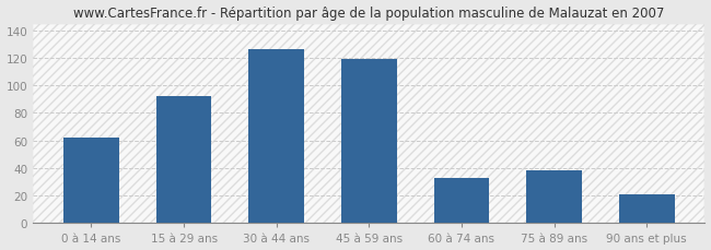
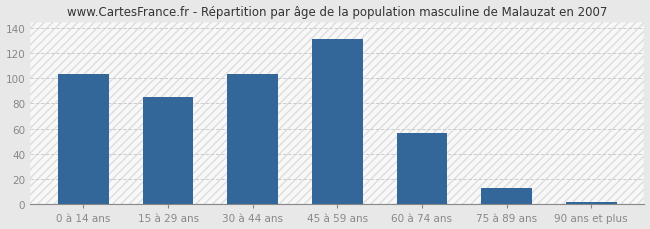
0 à 14 ans: 62 -> 103
15 à 29 ans: 92 -> 85
30 à 44 ans: 126 -> 103
45 à 59 ans: 119 -> 131
60 à 74 ans: 33 -> 57
75 à 89 ans: 38 -> 13
90 ans et plus: 21 -> 2
